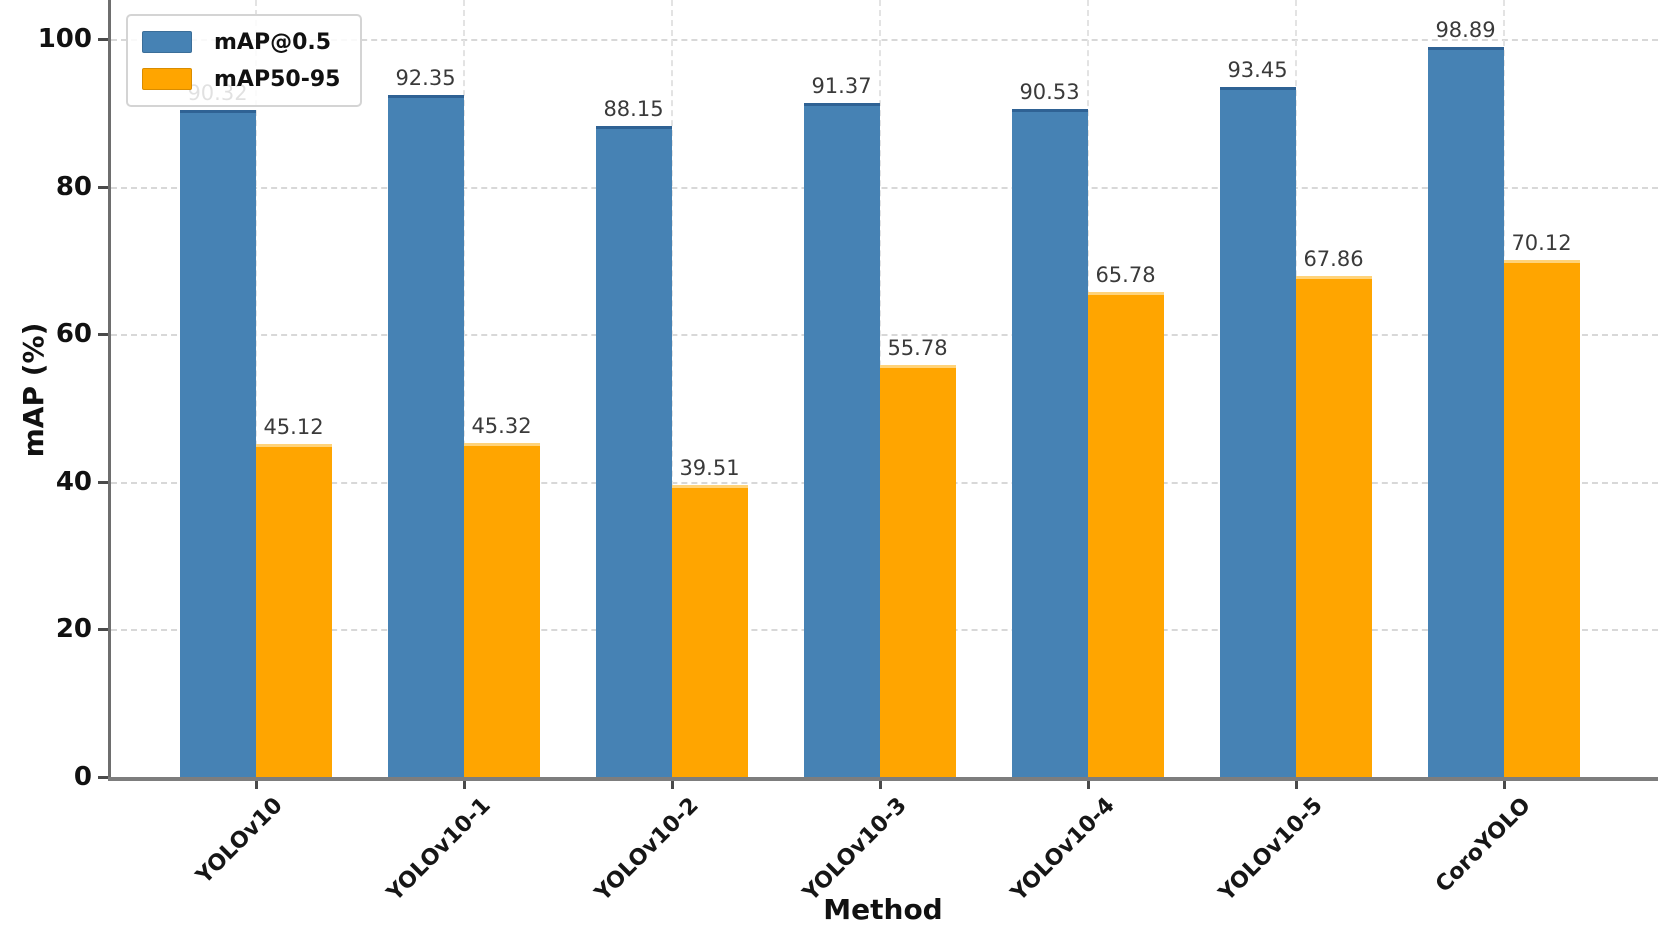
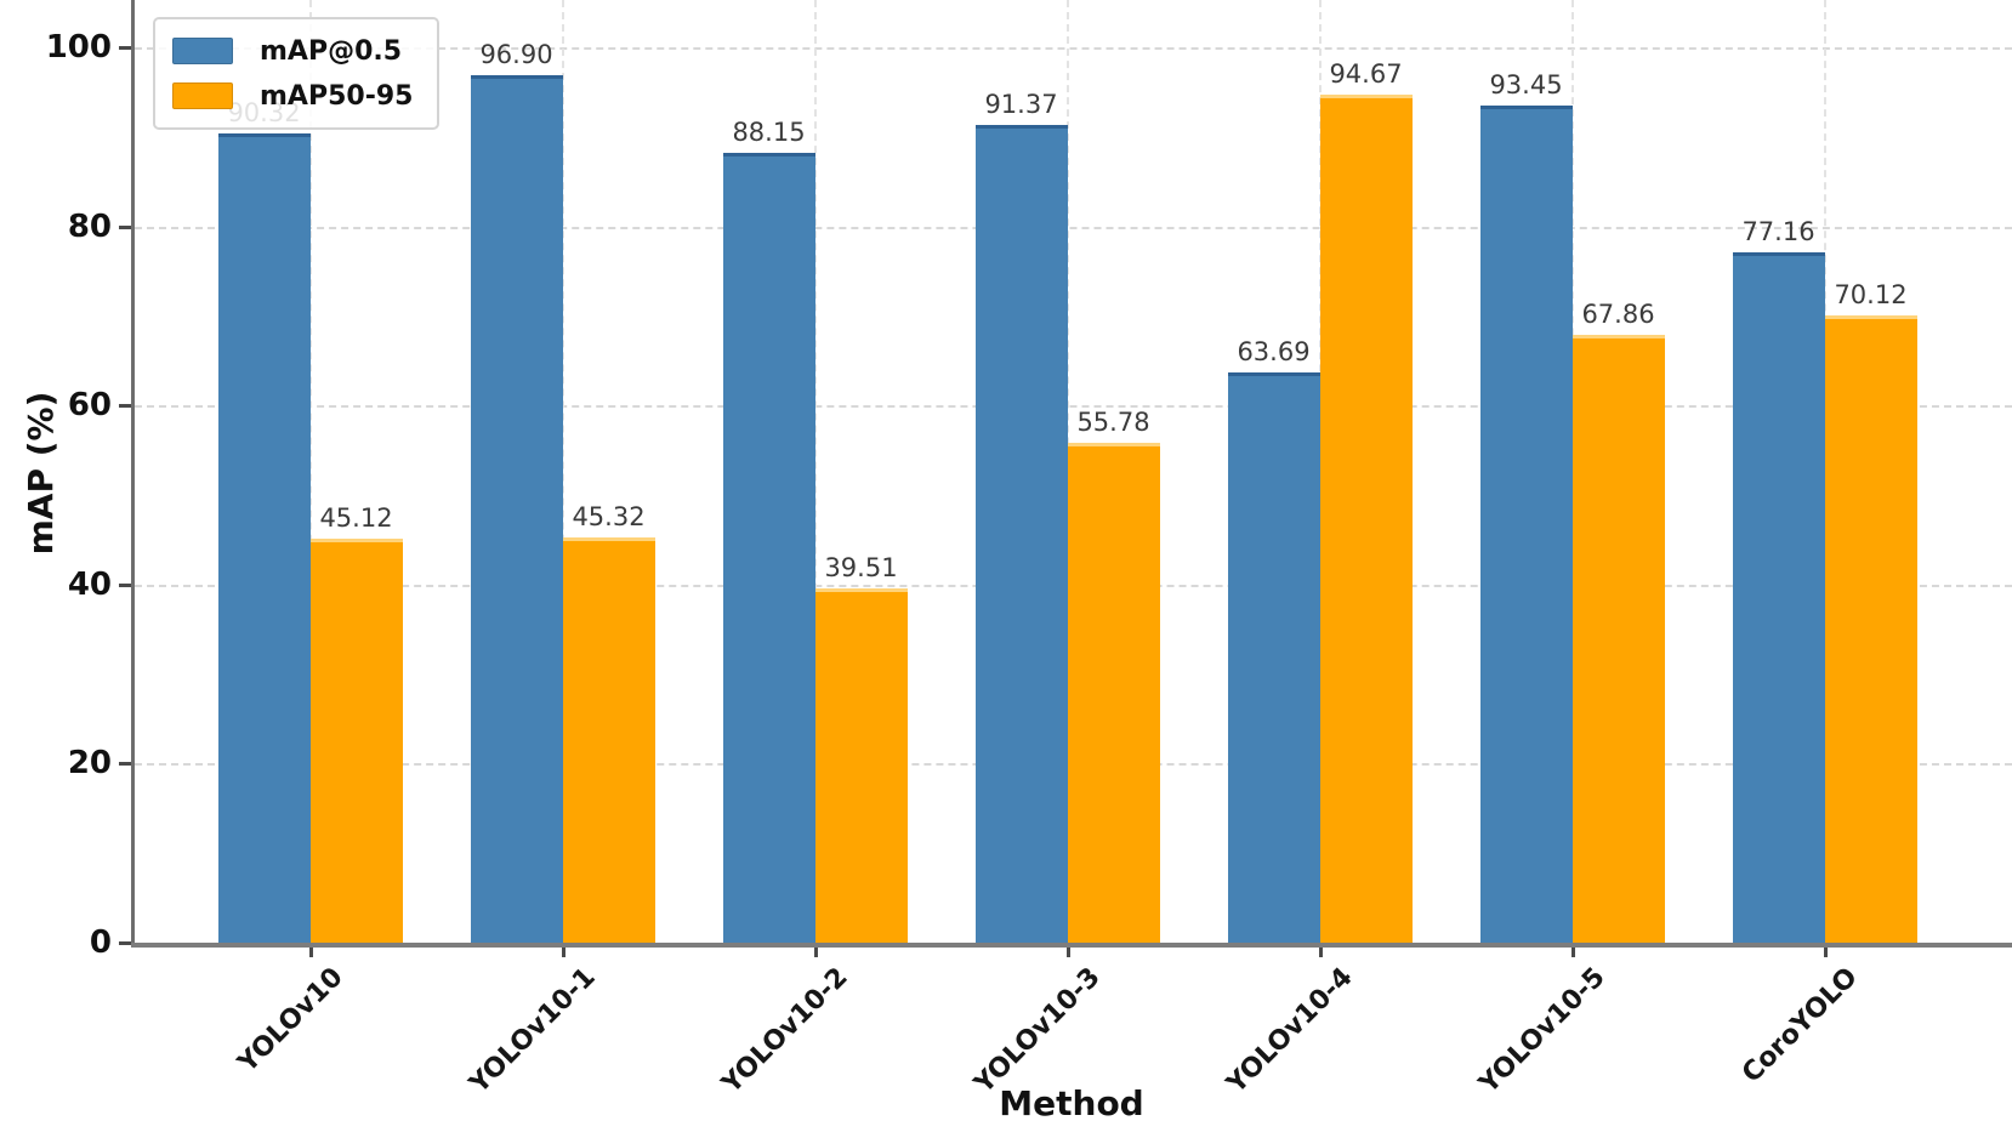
mAP@0.5/YOLOv10-1: 92.35 -> 96.90
mAP@0.5/YOLOv10-4: 90.53 -> 63.69
mAP50-95/YOLOv10-4: 65.78 -> 94.67
mAP@0.5/CoroYOLO: 98.89 -> 77.16
